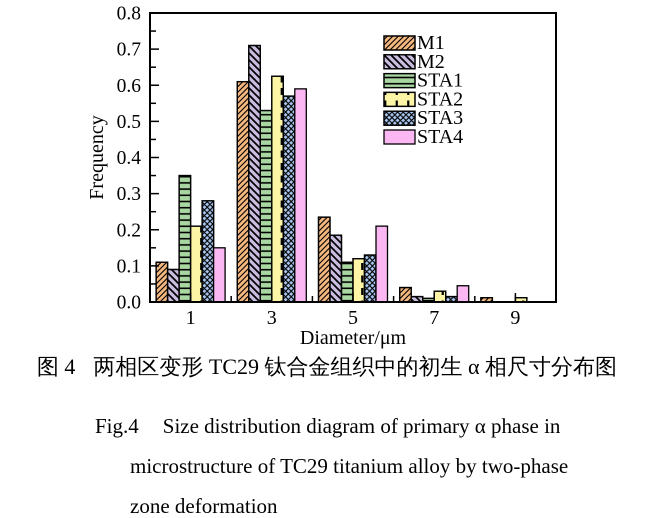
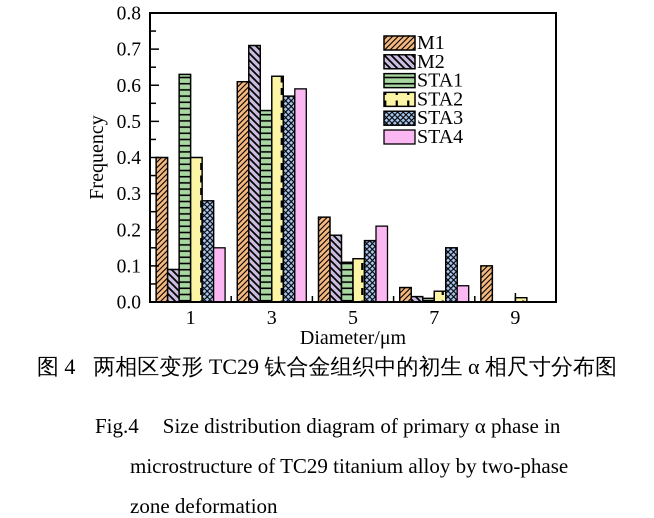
M1/1: 0.11 -> 0.40
STA1/1: 0.35 -> 0.63
STA2/1: 0.21 -> 0.40
STA3/5: 0.13 -> 0.17
STA3/7: 0.01 -> 0.15
M1/9: 0.01 -> 0.10
